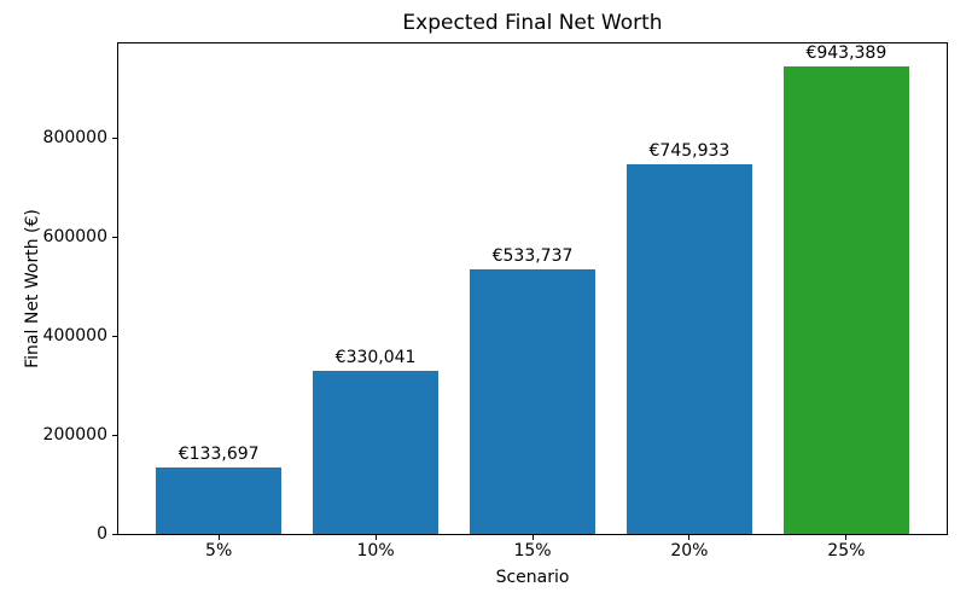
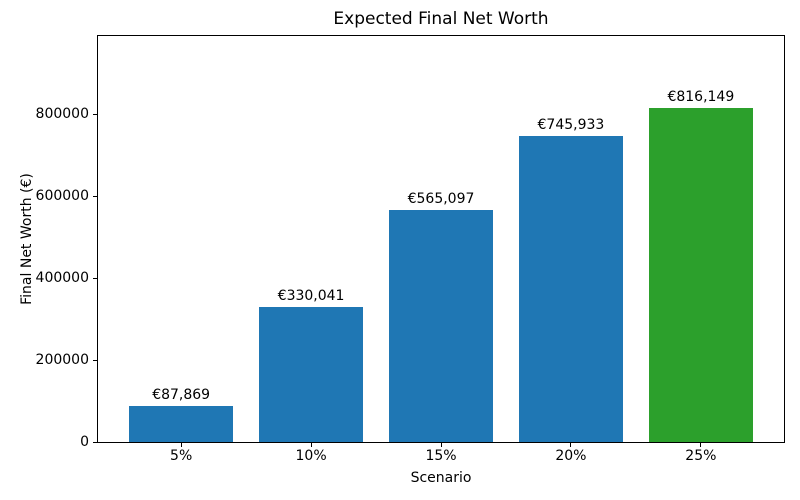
5%: €133,697 -> €87,869
15%: €533,737 -> €565,097
25%: €943,389 -> €816,149
